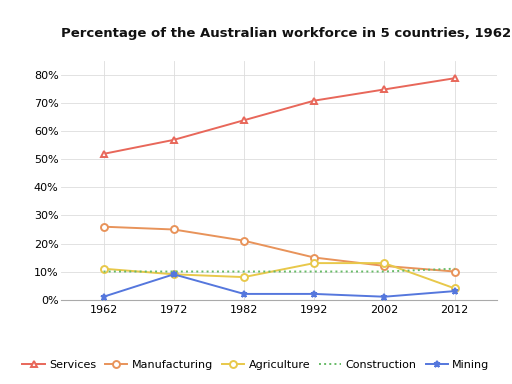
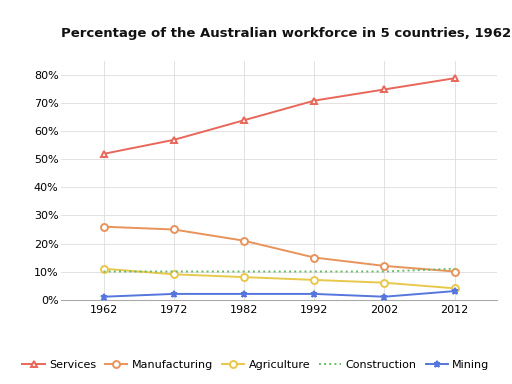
Mining/1972: 9% -> 2%
Agriculture/1992: 13% -> 7%
Agriculture/2002: 13% -> 6%
